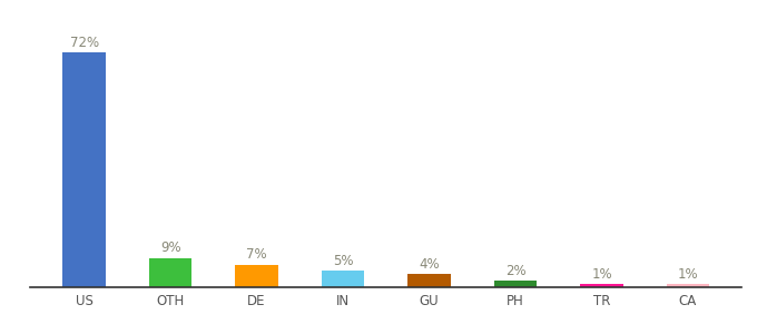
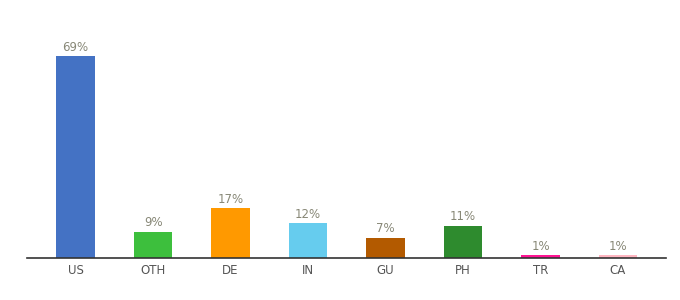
US: 72% -> 69%
DE: 7% -> 17%
IN: 5% -> 12%
GU: 4% -> 7%
PH: 2% -> 11%
